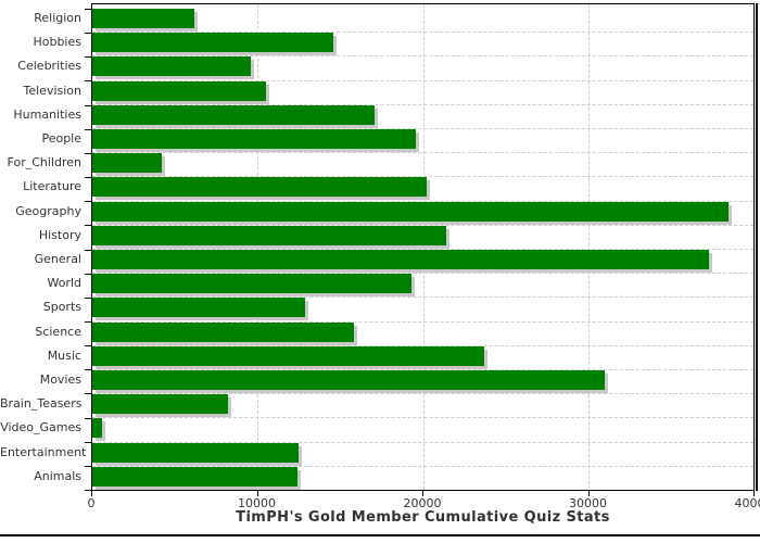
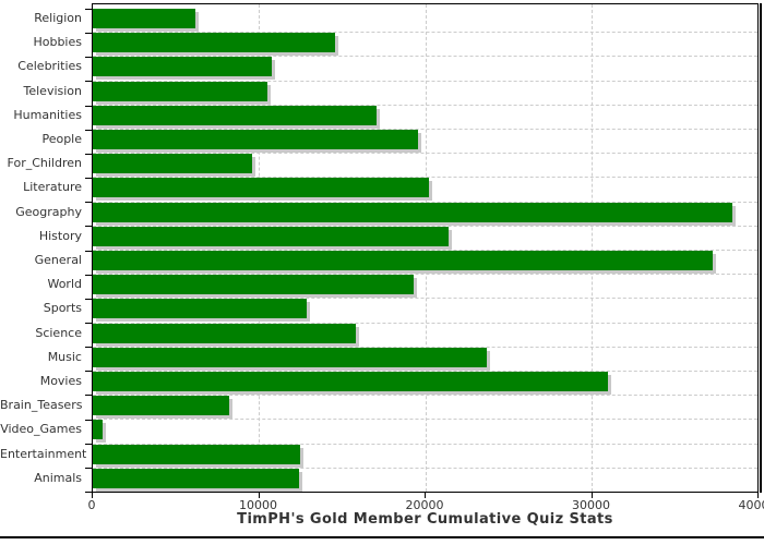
Celebrities: 9600 -> 10800
For_Children: 4200 -> 9600
